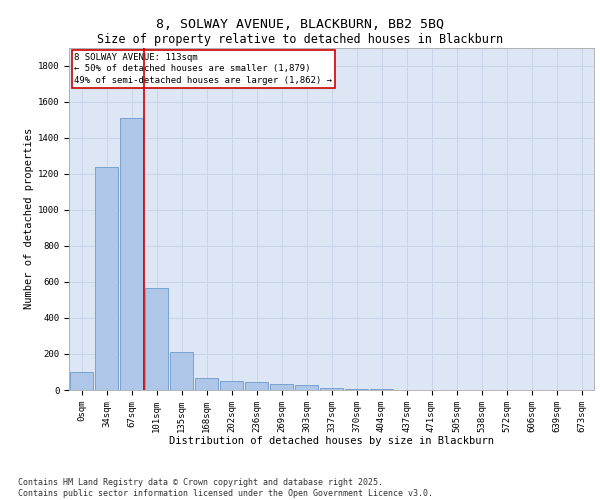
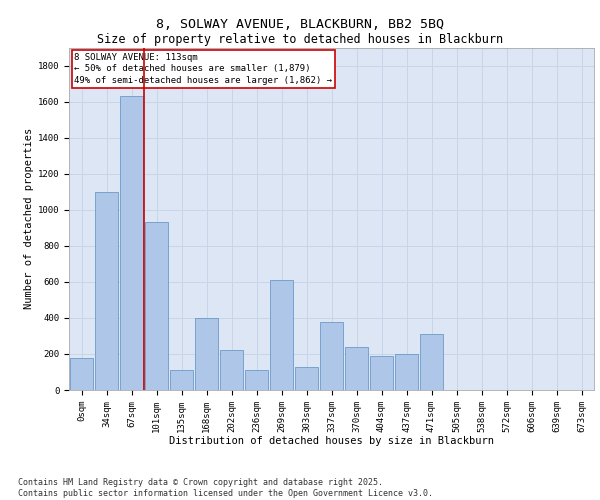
0sqm: 100 -> 180
34sqm: 1240 -> 1100
67sqm: 1510 -> 1630
101sqm: 560 -> 930
135sqm: 210 -> 110
168sqm: 60 -> 400
202sqm: 50 -> 220
236sqm: 40 -> 110
269sqm: 30 -> 610
303sqm: 30 -> 130
337sqm: 10 -> 380
370sqm: 0 -> 240
404sqm: 0 -> 190
437sqm: 0 -> 200
471sqm: 0 -> 310
